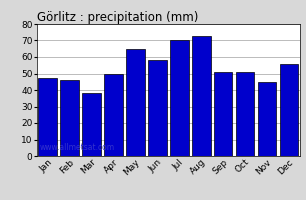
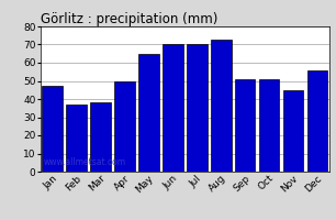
Feb: 46 -> 37
Jun: 58 -> 70
